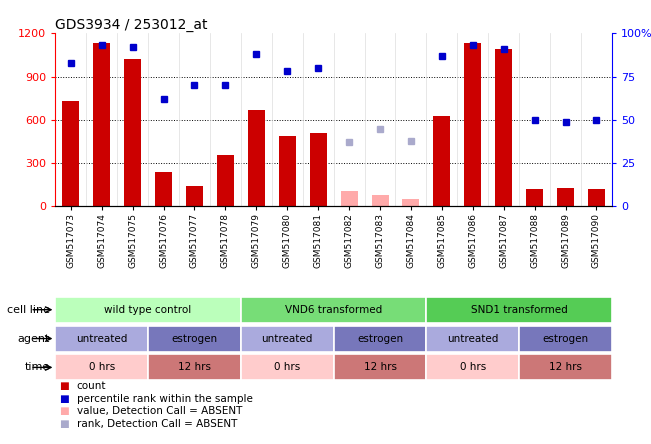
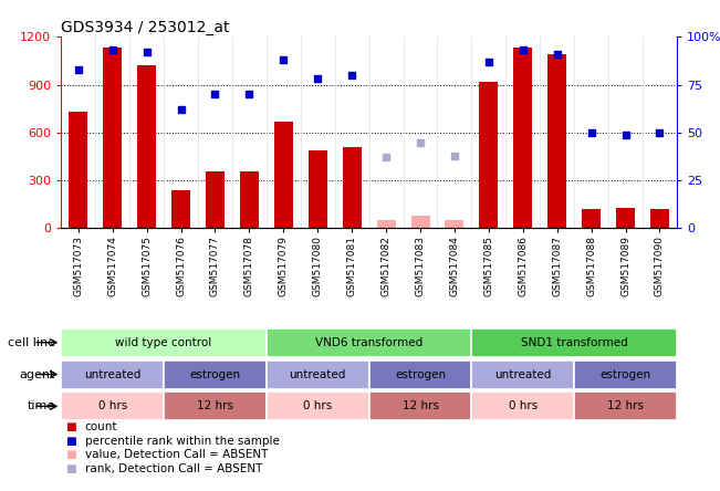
GSM517077: 140 -> 360
GSM517082: 110 -> 60
GSM517085: 630 -> 920
